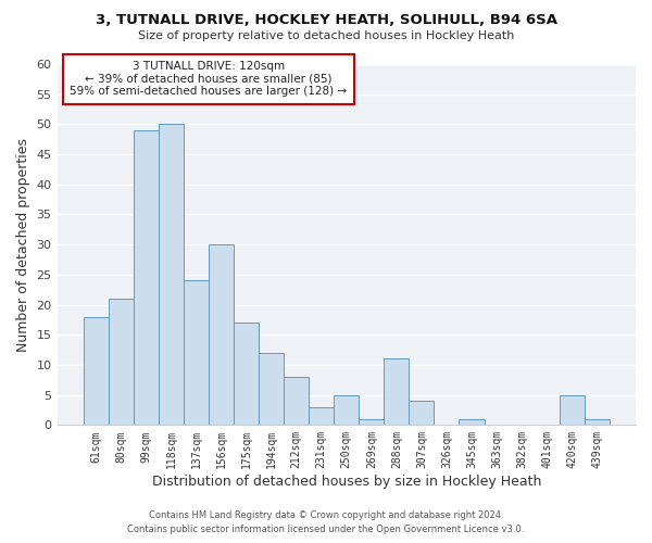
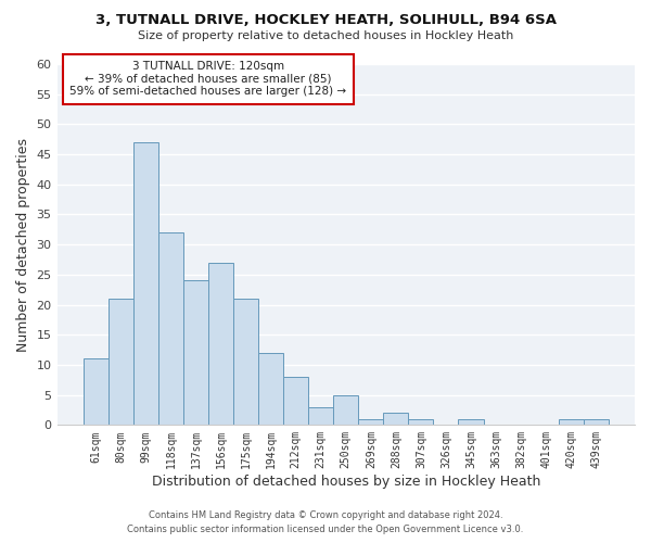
61sqm: 18 -> 11
99sqm: 49 -> 47
118sqm: 50 -> 32
156sqm: 30 -> 27
175sqm: 17 -> 21
288sqm: 11 -> 2
307sqm: 4 -> 1
420sqm: 5 -> 1
